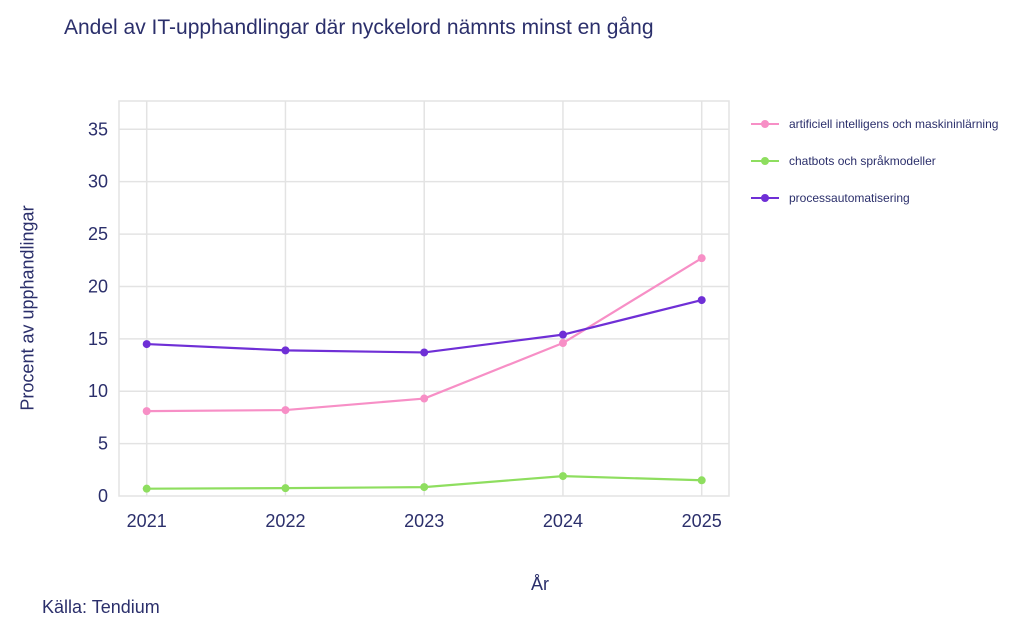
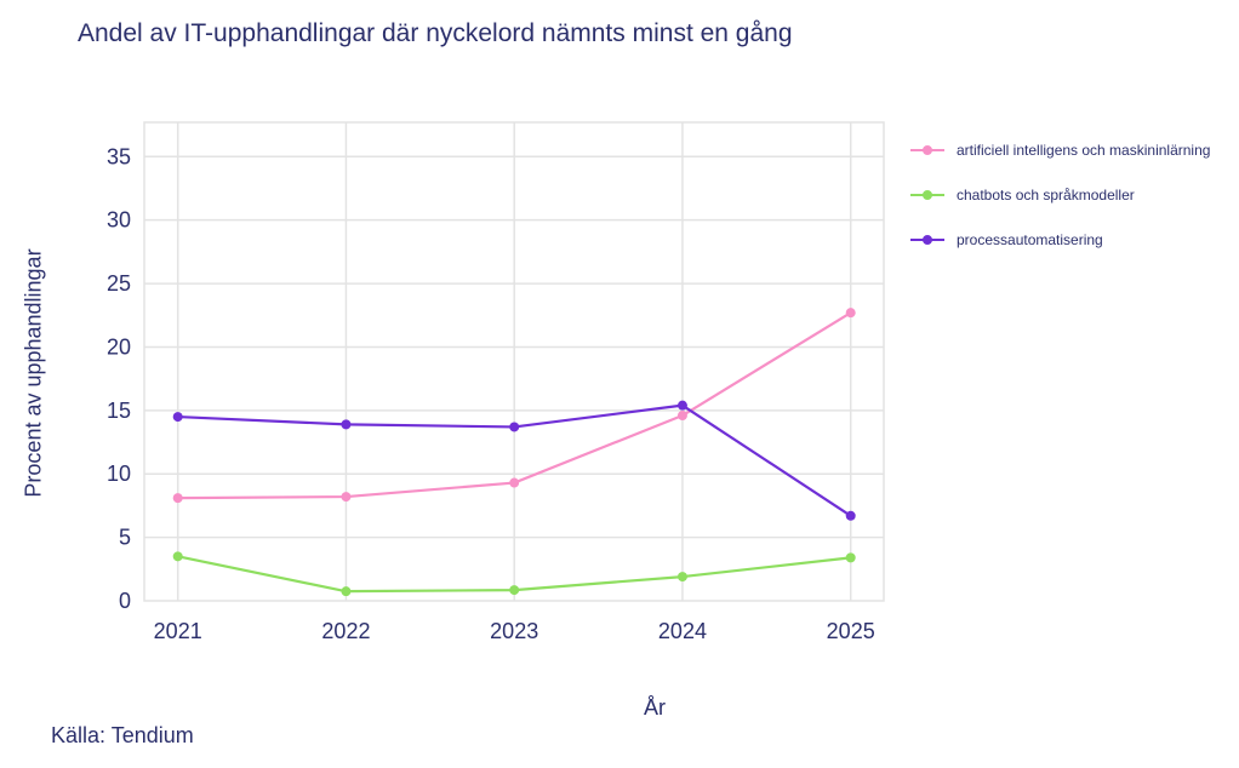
chatbots och språkmodeller/2021: 0.7 -> 3.5
chatbots och språkmodeller/2025: 1.5 -> 3.4
processautomatisering/2025: 18.7 -> 6.7
